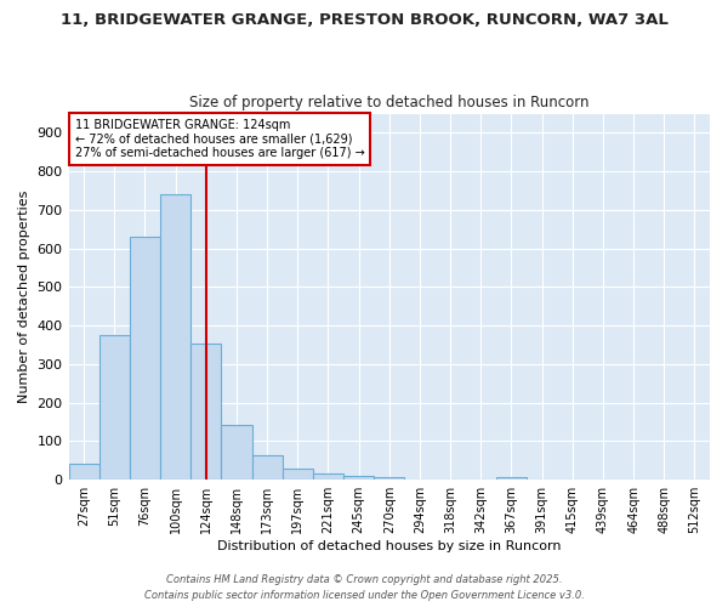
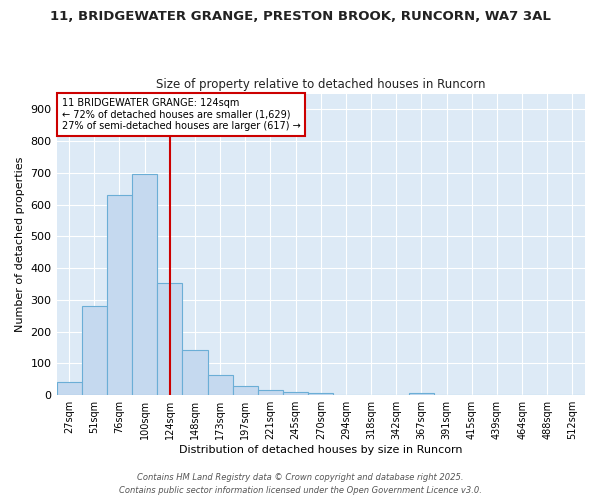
51sqm: 375 -> 282
100sqm: 740 -> 697
